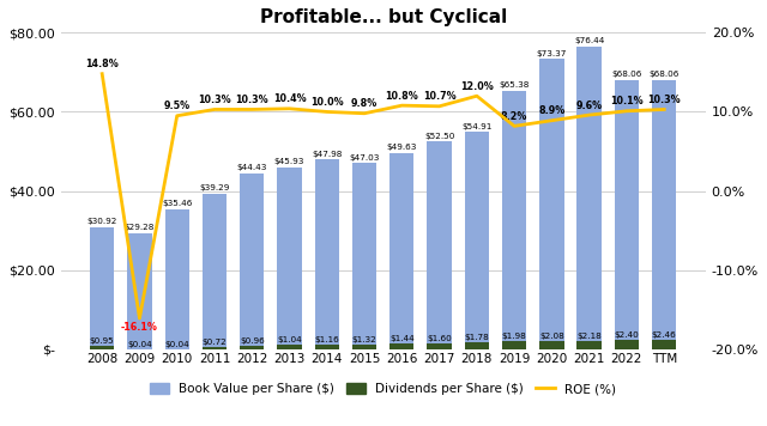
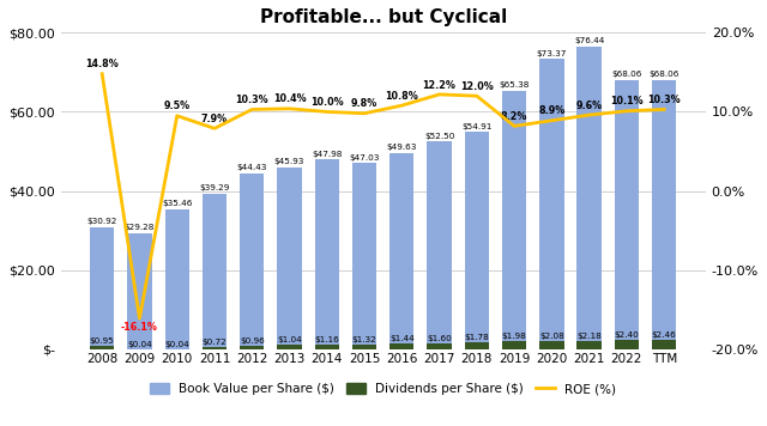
ROE (%)/2011: 10.3% -> 7.9%
ROE (%)/2017: 10.7% -> 12.2%
